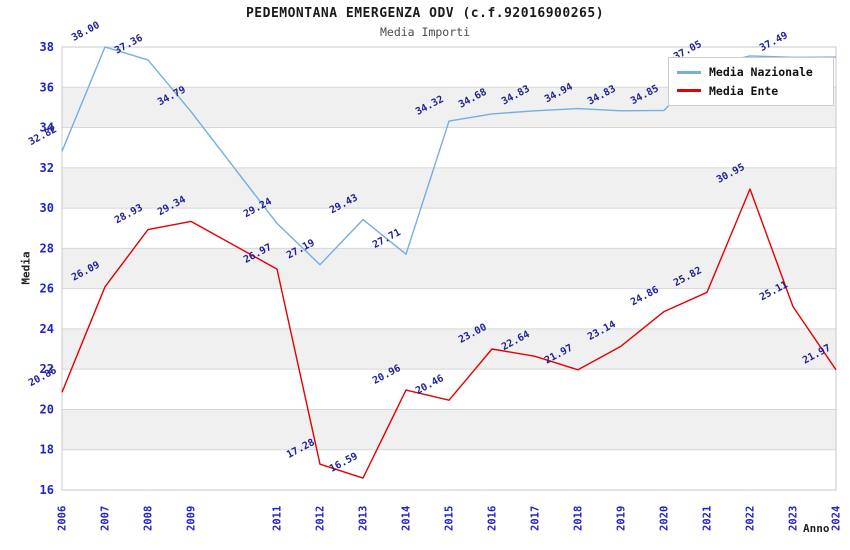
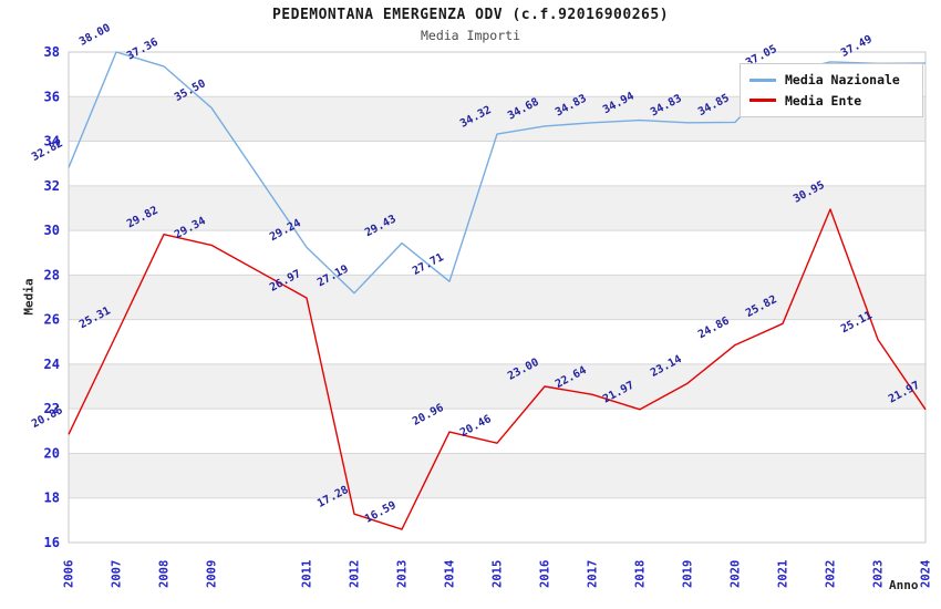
Media Ente/2007: 26.09 -> 25.31
Media Ente/2008: 28.93 -> 29.82
Media Nazionale/2009: 34.79 -> 35.50
